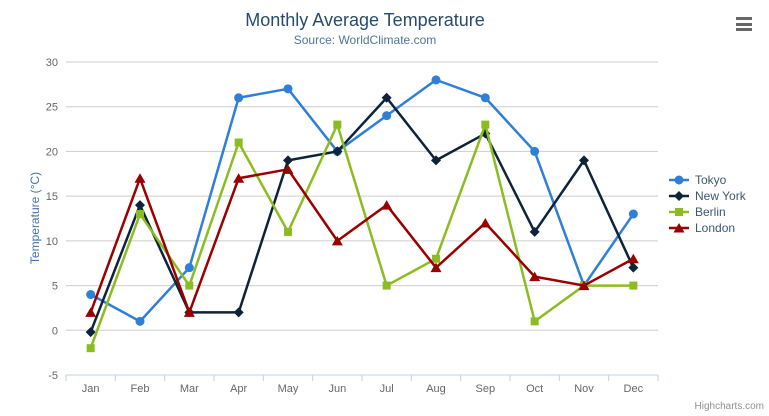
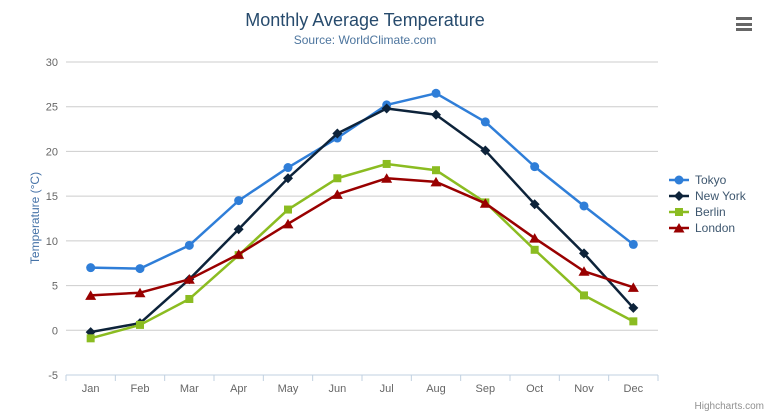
Tokyo/Jan: 4 -> 7
Berlin/Jan: -2 -> -1
London/Jan: 2 -> 4
Tokyo/Feb: 1 -> 7
New York/Feb: 14 -> 1
Berlin/Feb: 13 -> 1
London/Feb: 17 -> 4
Tokyo/Mar: 7 -> 10
New York/Mar: 2 -> 6
Berlin/Mar: 5 -> 4
London/Mar: 2 -> 6
Tokyo/Apr: 26 -> 14
New York/Apr: 2 -> 11
Berlin/Apr: 21 -> 8
London/Apr: 17 -> 8
Tokyo/May: 27 -> 18
New York/May: 19 -> 17
Berlin/May: 11 -> 14
London/May: 18 -> 12
Tokyo/Jun: 20 -> 22
New York/Jun: 20 -> 22
Berlin/Jun: 23 -> 17
London/Jun: 10 -> 15
Tokyo/Jul: 24 -> 25
New York/Jul: 26 -> 25
Berlin/Jul: 5 -> 19
London/Jul: 14 -> 17
Tokyo/Aug: 28 -> 26
New York/Aug: 19 -> 24
Berlin/Aug: 8 -> 18
London/Aug: 7 -> 17
Tokyo/Sep: 26 -> 23
New York/Sep: 22 -> 20
Berlin/Sep: 23 -> 14
London/Sep: 12 -> 14
Tokyo/Oct: 20 -> 18
New York/Oct: 11 -> 14
Berlin/Oct: 1 -> 9
London/Oct: 6 -> 10
Tokyo/Nov: 5 -> 14
New York/Nov: 19 -> 9
Berlin/Nov: 5 -> 4
London/Nov: 5 -> 7
Tokyo/Dec: 13 -> 10
New York/Dec: 7 -> 2
Berlin/Dec: 5 -> 1
London/Dec: 8 -> 5
